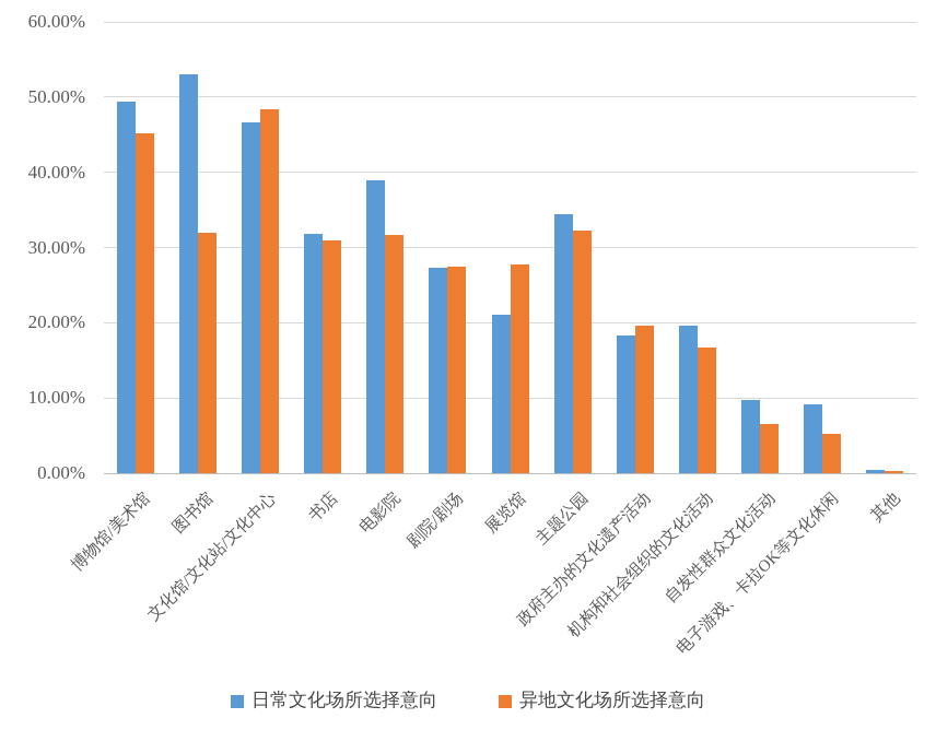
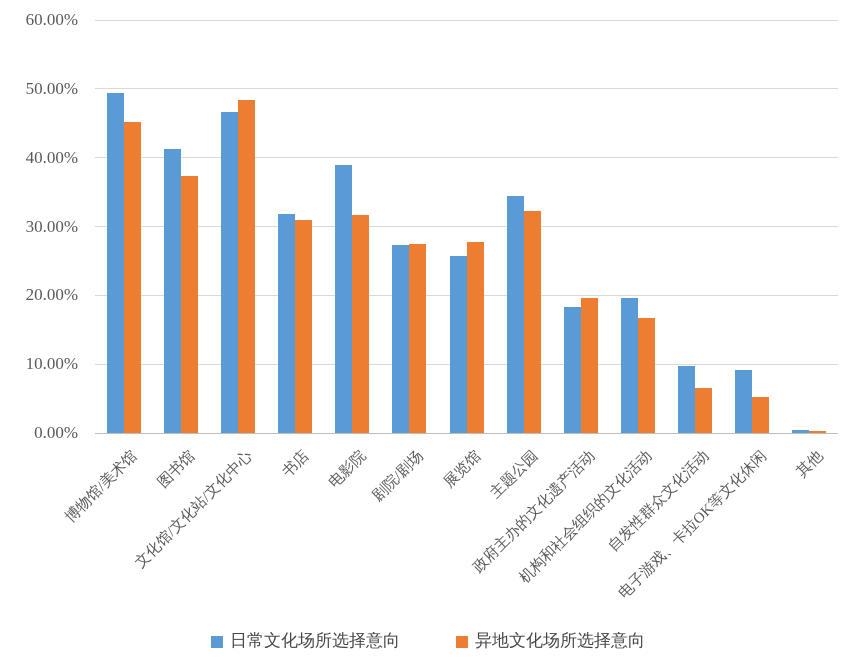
日常文化场所选择意向/图书馆: 53% -> 41%
异地文化场所选择意向/图书馆: 32% -> 37%
日常文化场所选择意向/展览馆: 21% -> 26%
